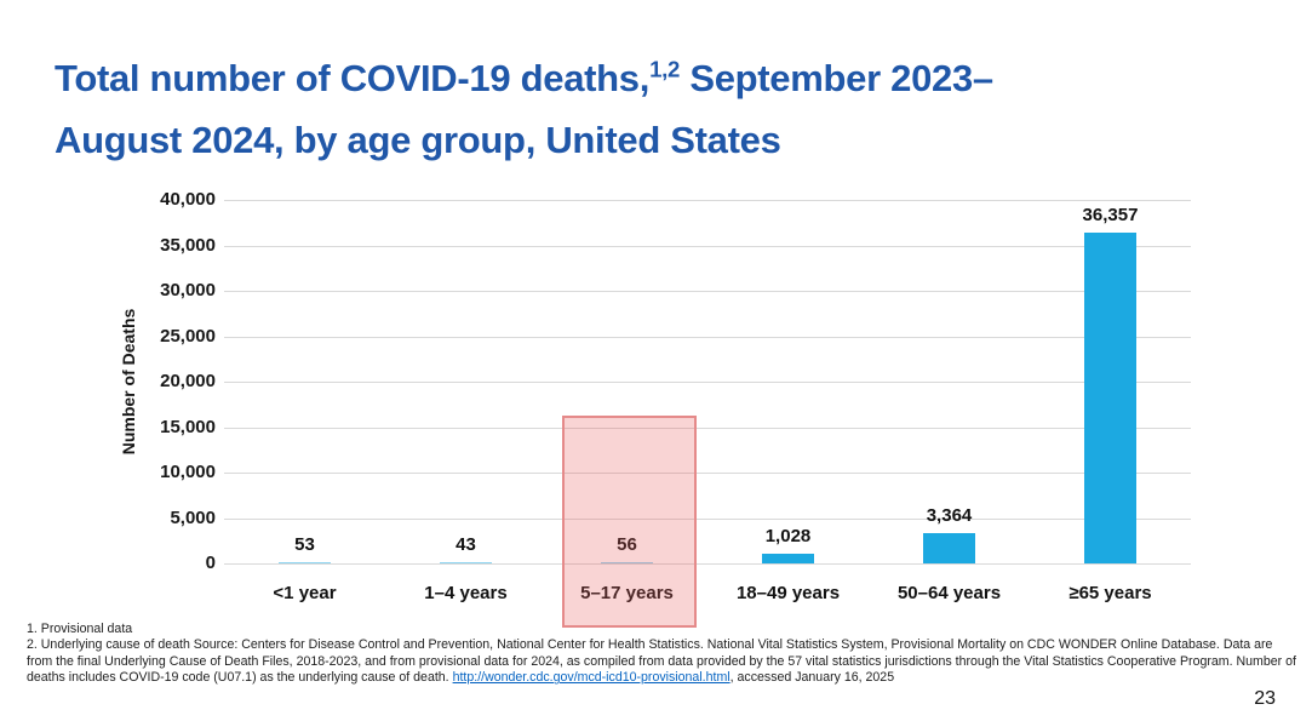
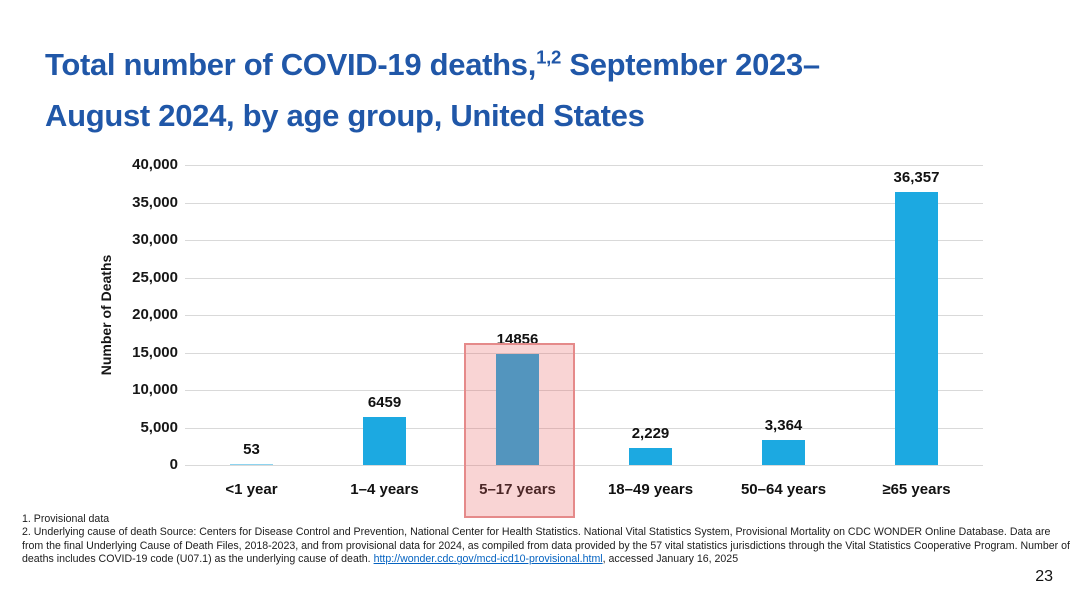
1–4 years: 43 -> 6459
5–17 years: 56 -> 14856
18–49 years: 1,028 -> 2,229
